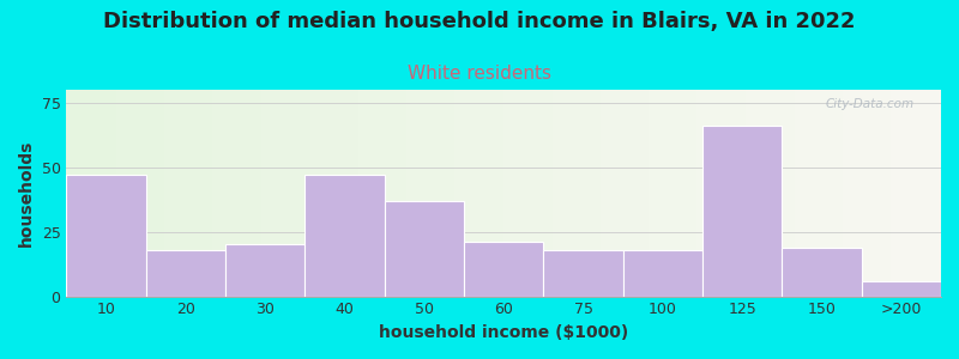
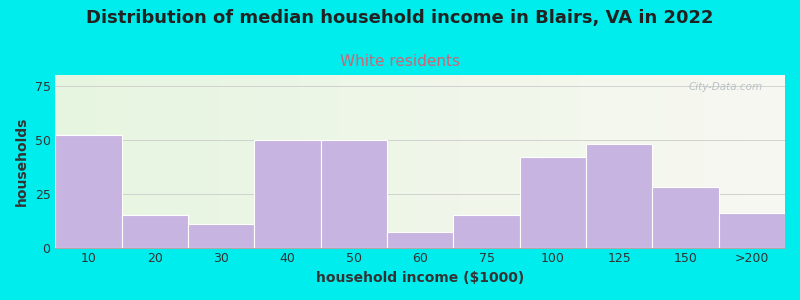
10: 47 -> 52
20: 18 -> 15
30: 20 -> 11
40: 47 -> 50
50: 37 -> 50
60: 21 -> 7
75: 18 -> 15
100: 18 -> 42
125: 66 -> 48
150: 19 -> 28
>200: 6 -> 16
